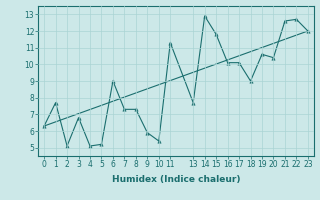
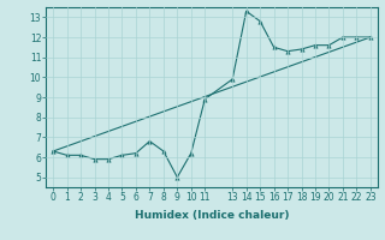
1: 7.7 -> 6.1
2: 5.1 -> 6.1
3: 6.8 -> 5.9
4: 5.1 -> 5.9
5: 5.2 -> 6.1
6: 9.0 -> 6.2
7: 7.3 -> 6.8
8: 7.3 -> 6.3
9: 5.9 -> 5.0
10: 5.4 -> 6.2
11: 11.3 -> 8.9
13: 7.7 -> 9.9
14: 12.9 -> 13.3
15: 11.8 -> 12.8
16: 10.1 -> 11.5
17: 10.1 -> 11.3
18: 9.0 -> 11.4
19: 10.6 -> 11.6
20: 10.4 -> 11.6
21: 12.6 -> 12.0
22: 12.7 -> 12.0
